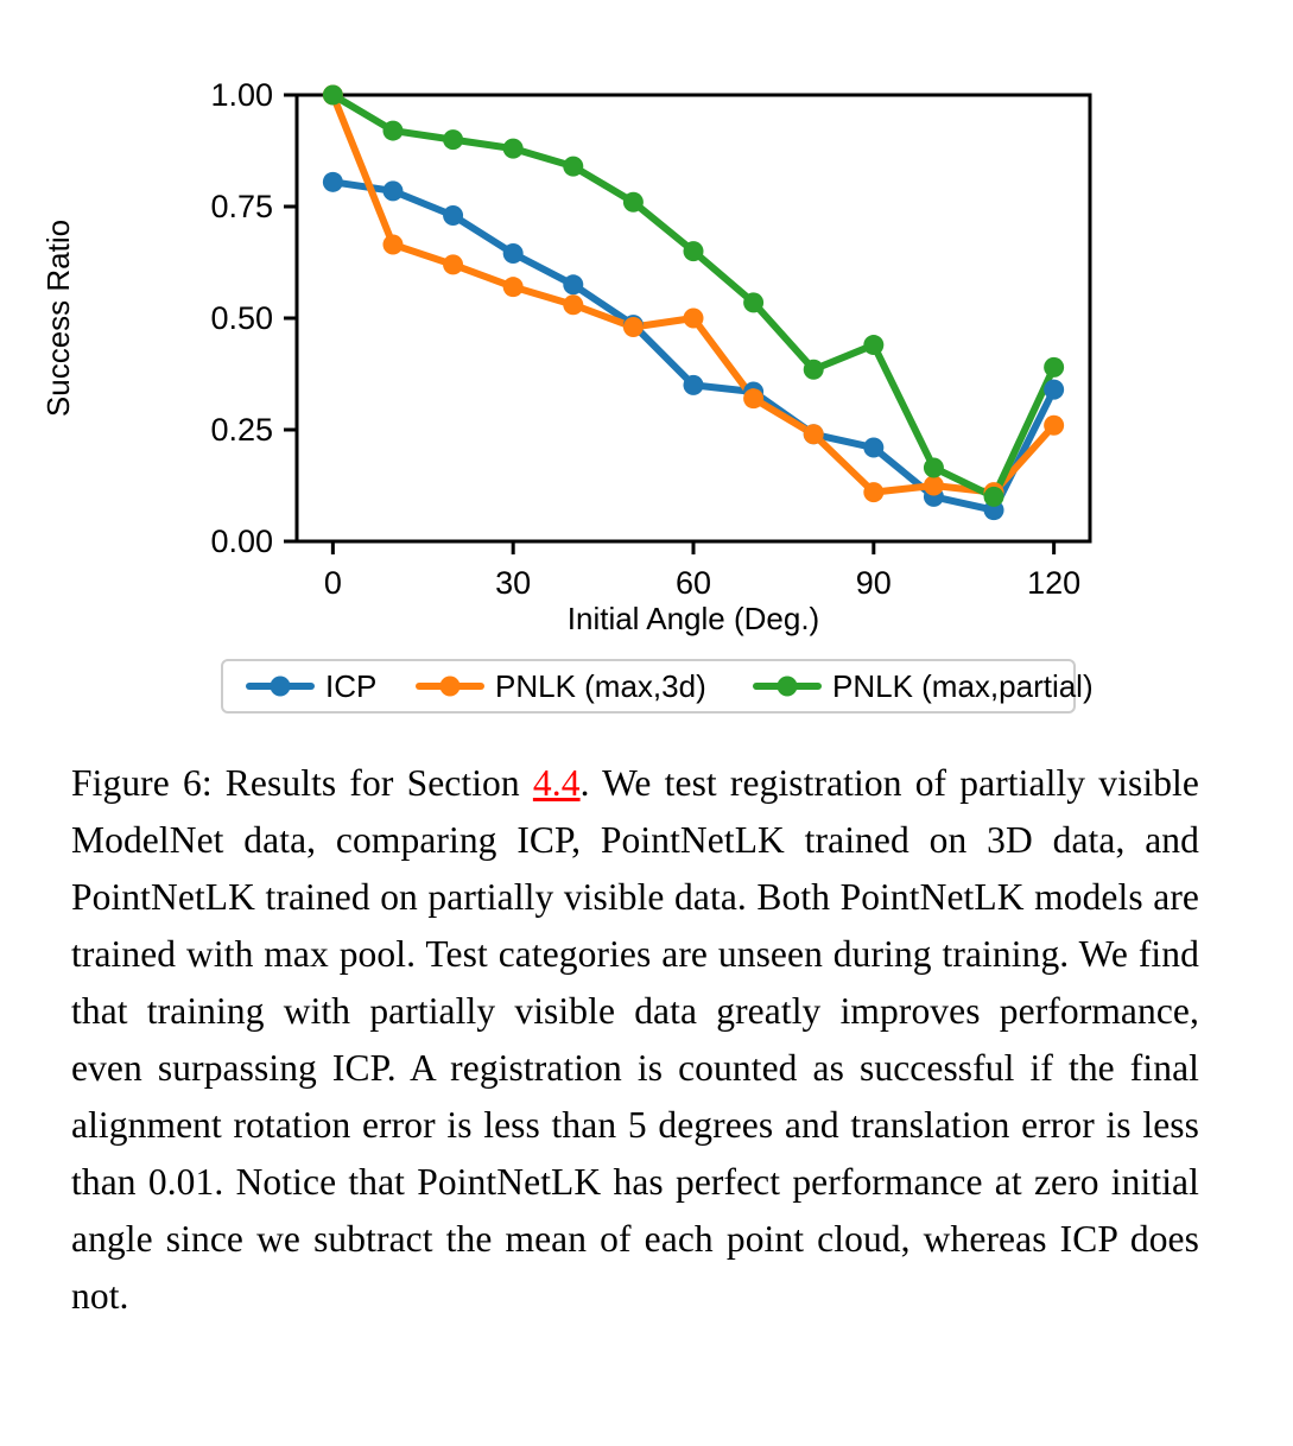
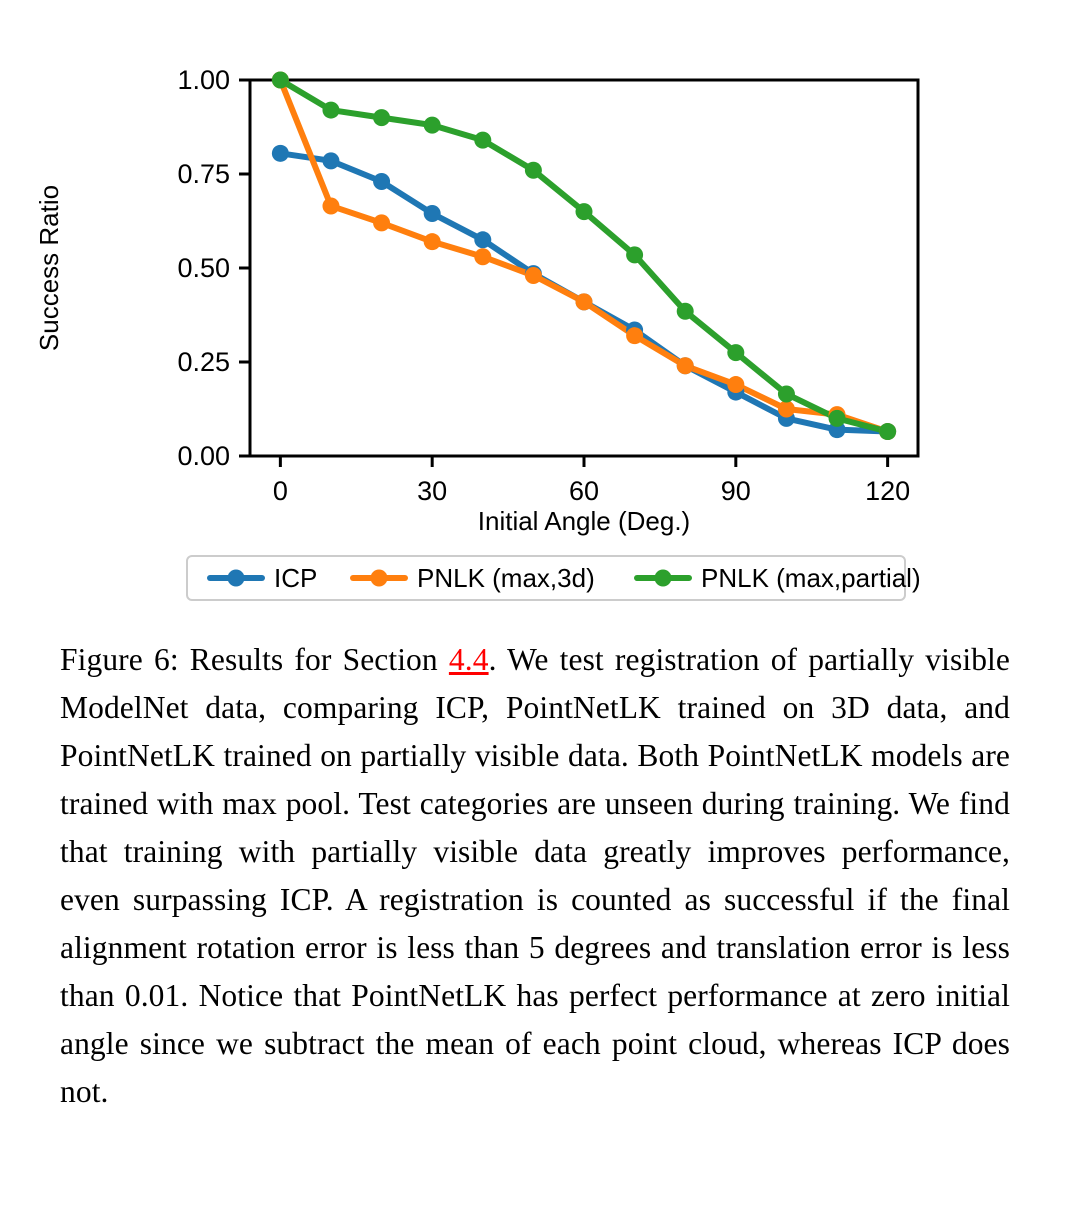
ICP/60: 0.35 -> 0.41
PNLK (max,3d)/60: 0.50 -> 0.41
ICP/90: 0.21 -> 0.17
PNLK (max,3d)/90: 0.11 -> 0.19
PNLK (max,partial)/90: 0.44 -> 0.28
ICP/120: 0.34 -> 0.07
PNLK (max,3d)/120: 0.26 -> 0.07
PNLK (max,partial)/120: 0.39 -> 0.07
